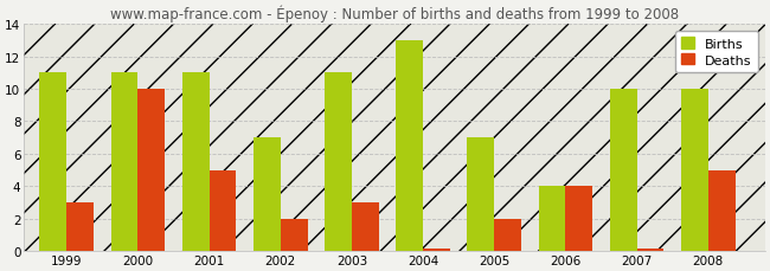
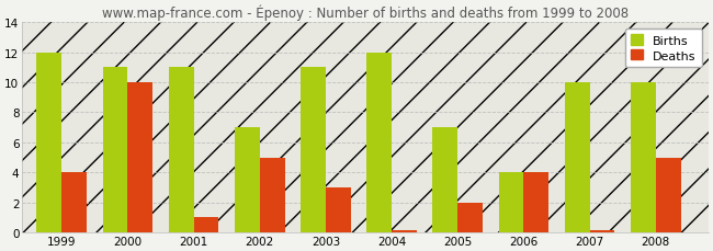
Births/1999: 11 -> 12
Deaths/1999: 3.0 -> 4.0
Deaths/2001: 5.0 -> 1.0
Deaths/2002: 2.0 -> 5.0
Births/2004: 13 -> 12
